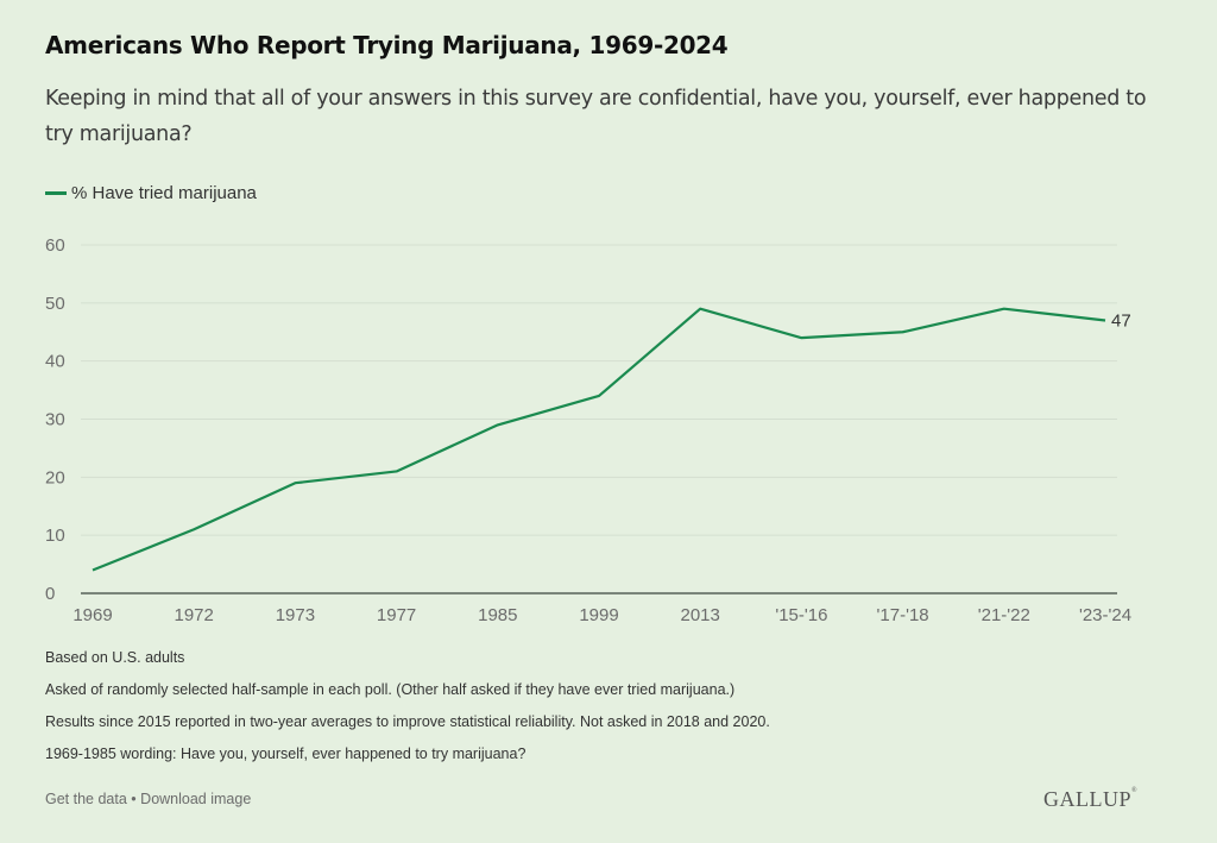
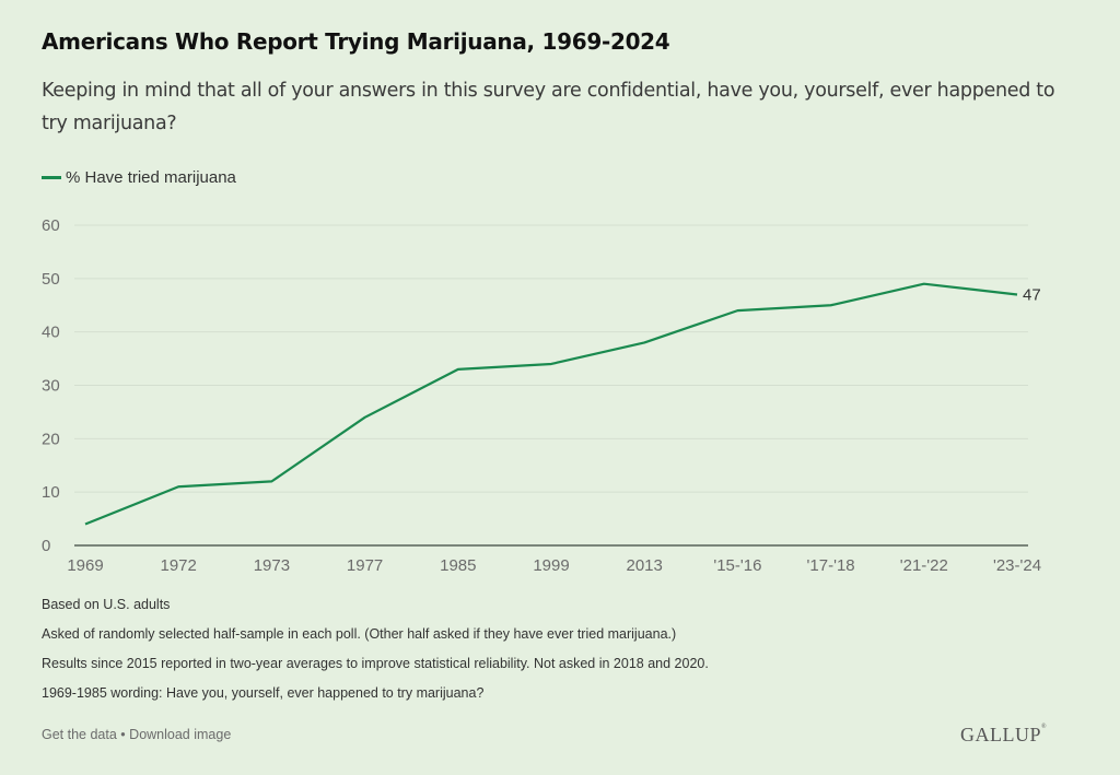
1973: 19 -> 12
1977: 21 -> 24
1985: 29 -> 33
2013: 49 -> 38
